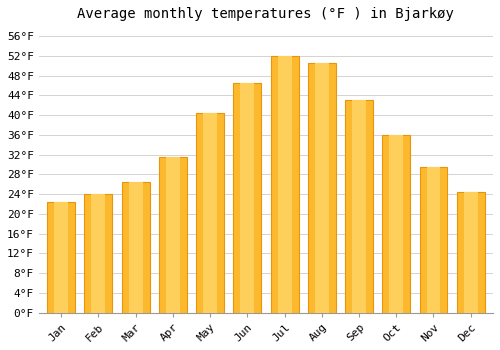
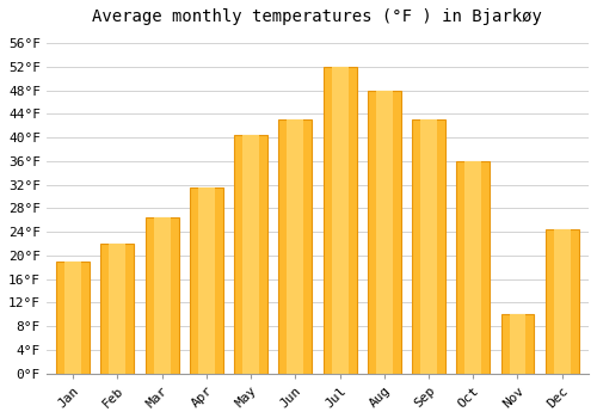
Jan: 22.5°F -> 19.0°F
Feb: 24.0°F -> 22.0°F
Jun: 46.5°F -> 43.0°F
Aug: 50.5°F -> 48.0°F
Nov: 29.5°F -> 10.0°F
